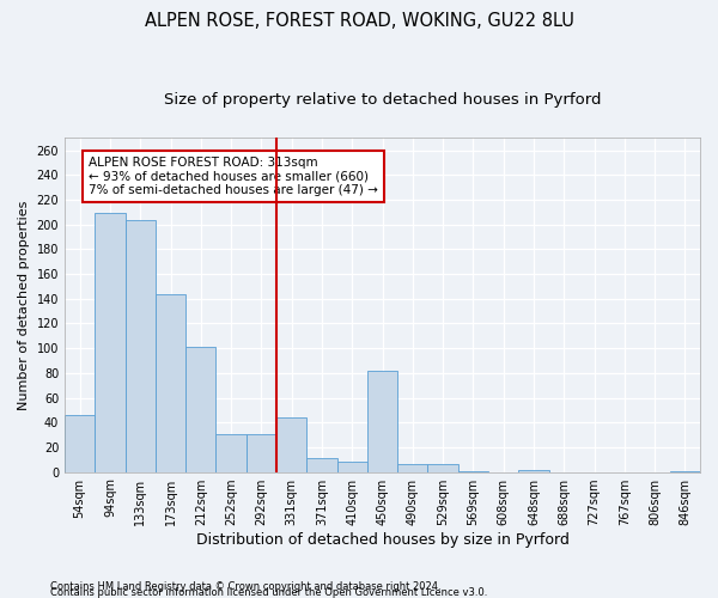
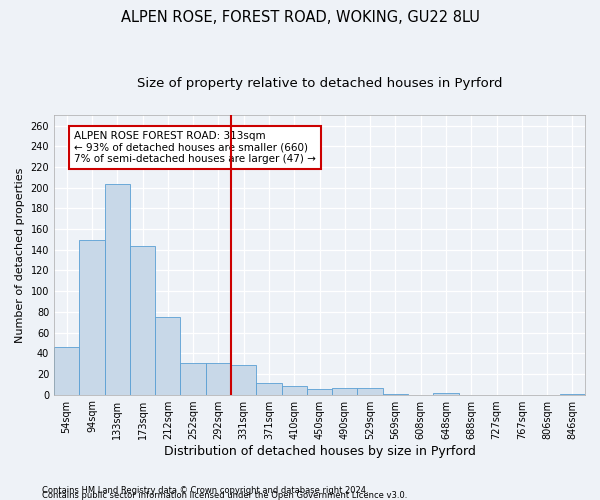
94sqm: 209 -> 149
212sqm: 101 -> 75
331sqm: 44 -> 29
450sqm: 82 -> 5
